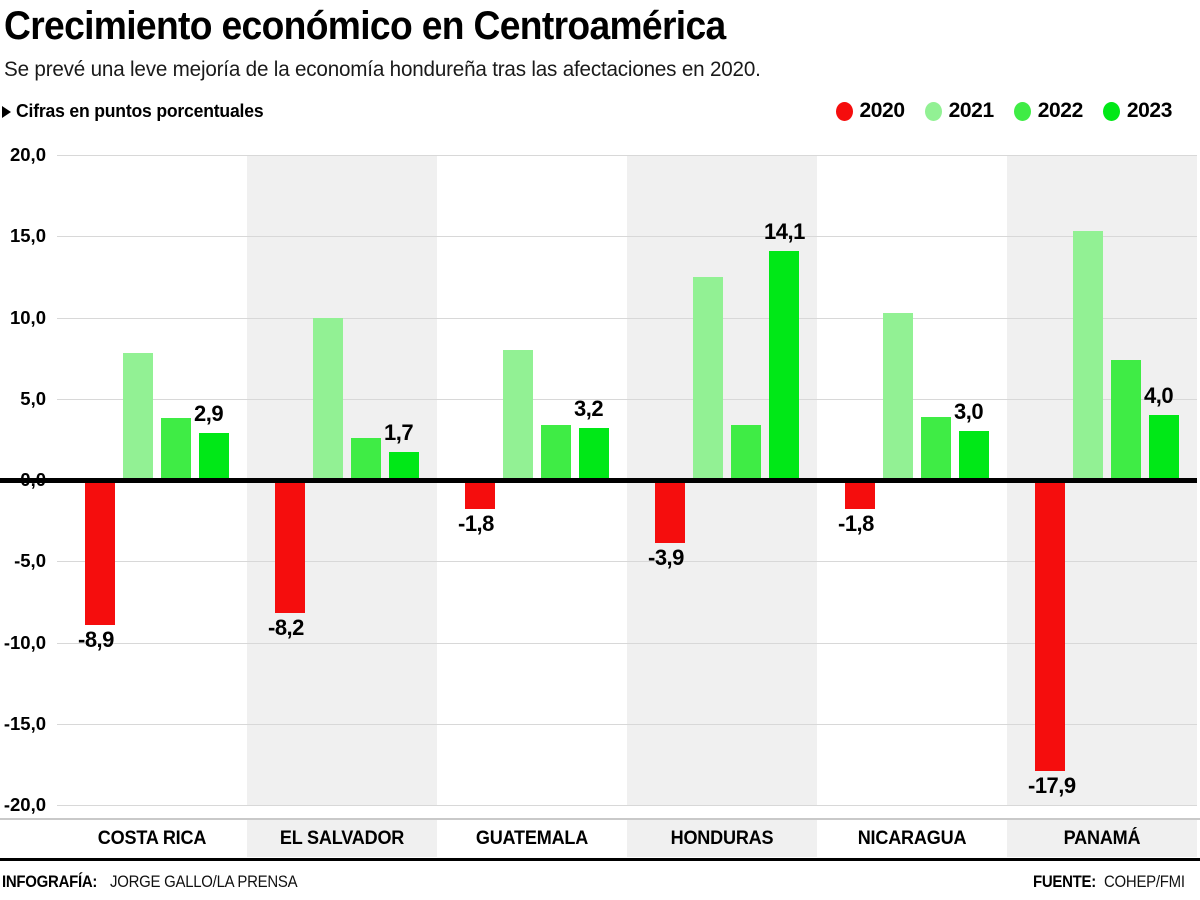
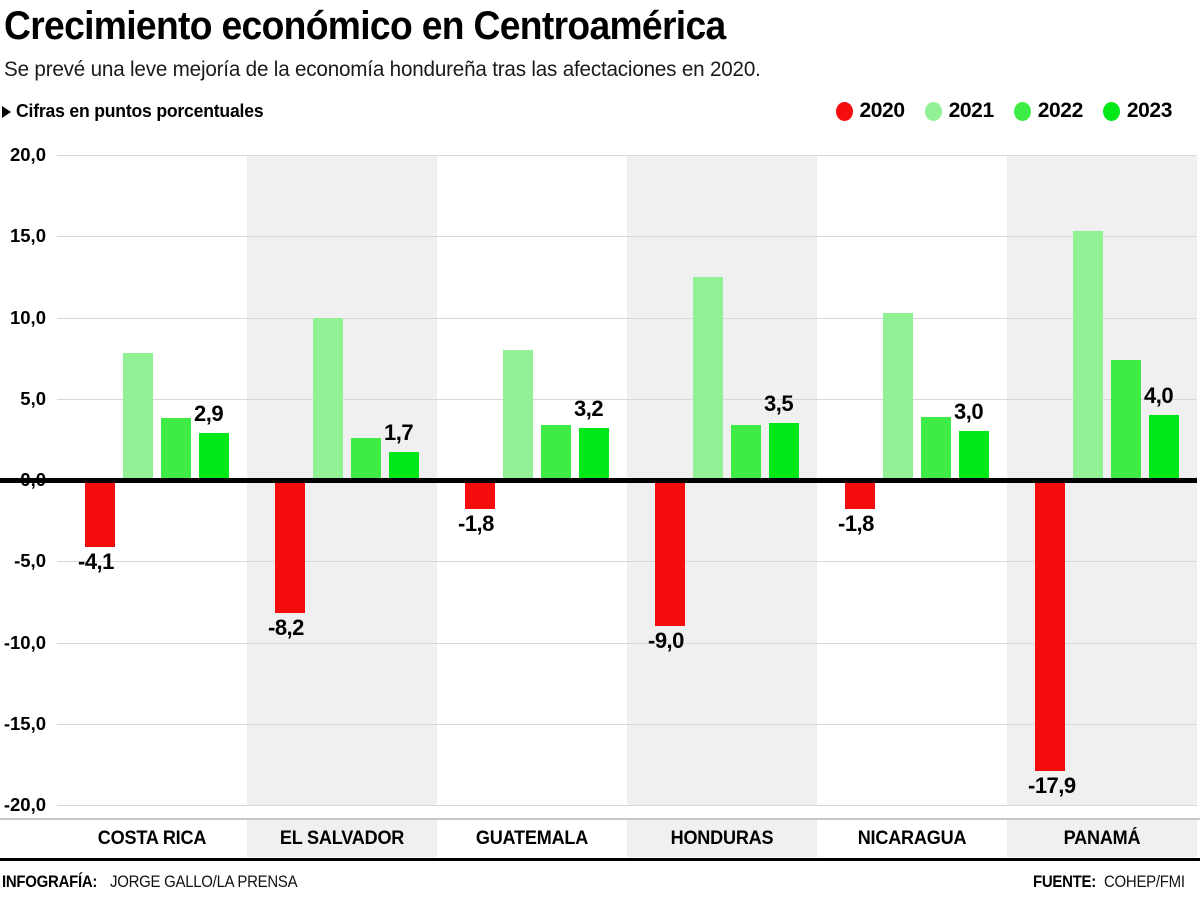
2020/COSTA RICA: -8,9 -> -4,1
2020/HONDURAS: -3,9 -> -9,0
2023/HONDURAS: 14,1 -> 3,5
